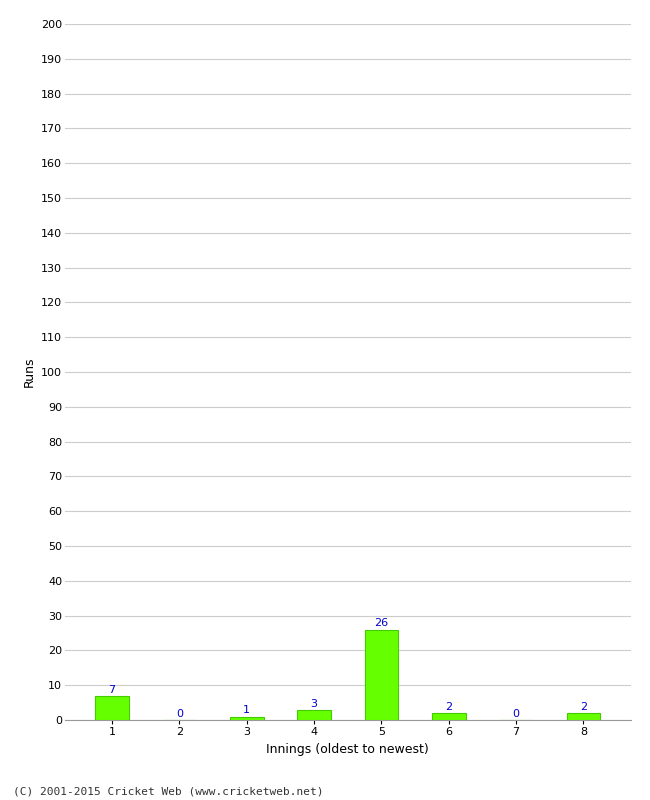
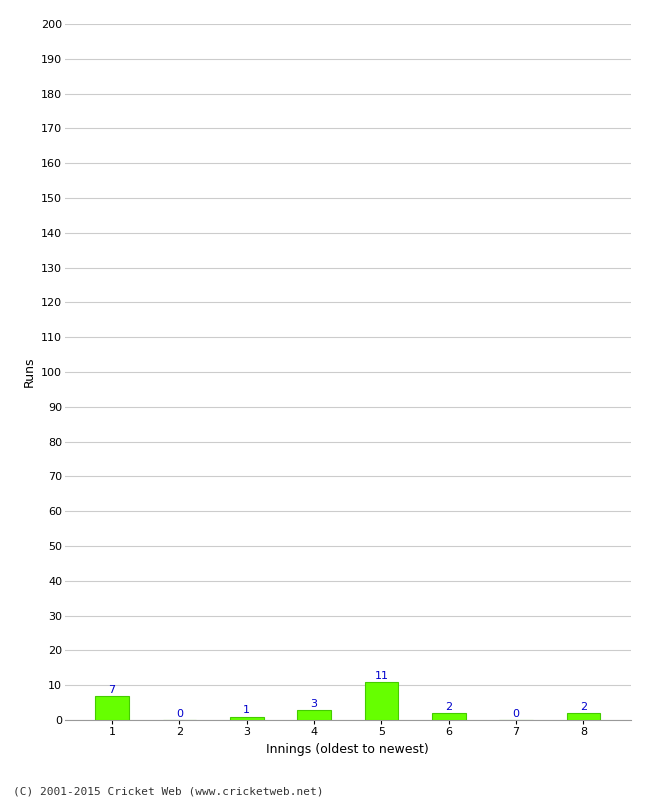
5: 26 -> 11
